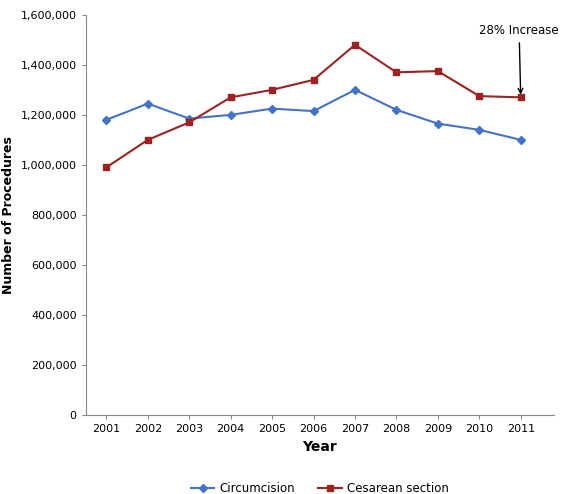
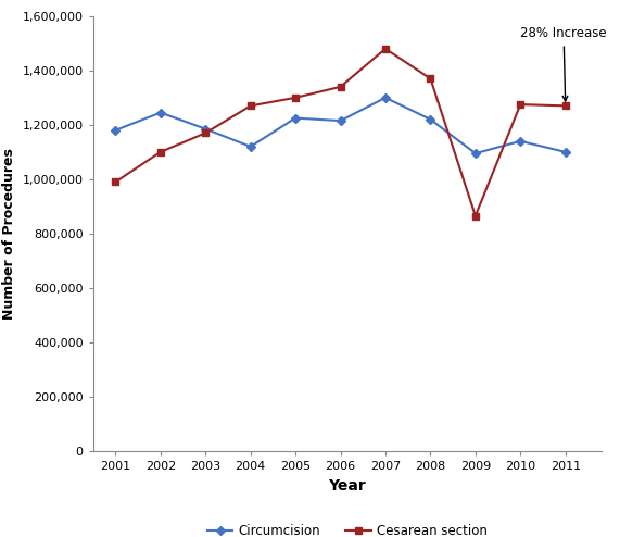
Circumcision/2004: 1,200,000 -> 1,120,000
Circumcision/2009: 1,165,000 -> 1,095,000
Cesarean section/2009: 1,375,000 -> 865,000
